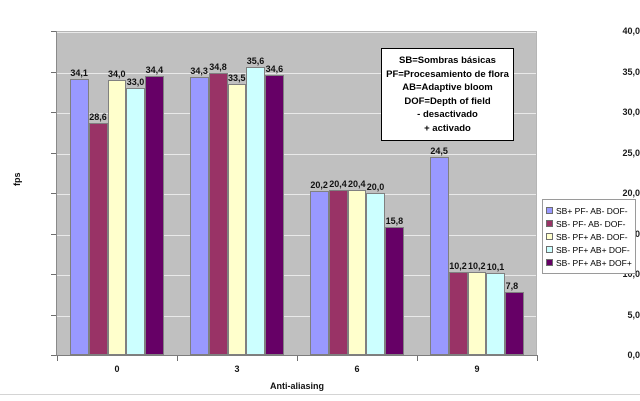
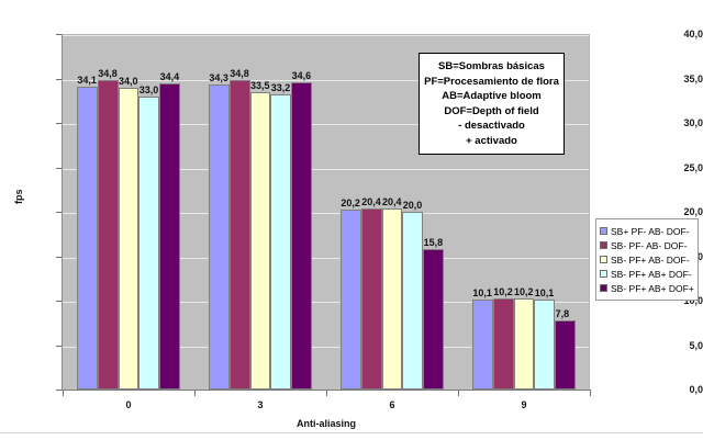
SB- PF- AB- DOF-/0: 28,6 -> 34,8
SB- PF+ AB+ DOF-/3: 35,6 -> 33,2
SB+ PF- AB- DOF-/9: 24,5 -> 10,1
